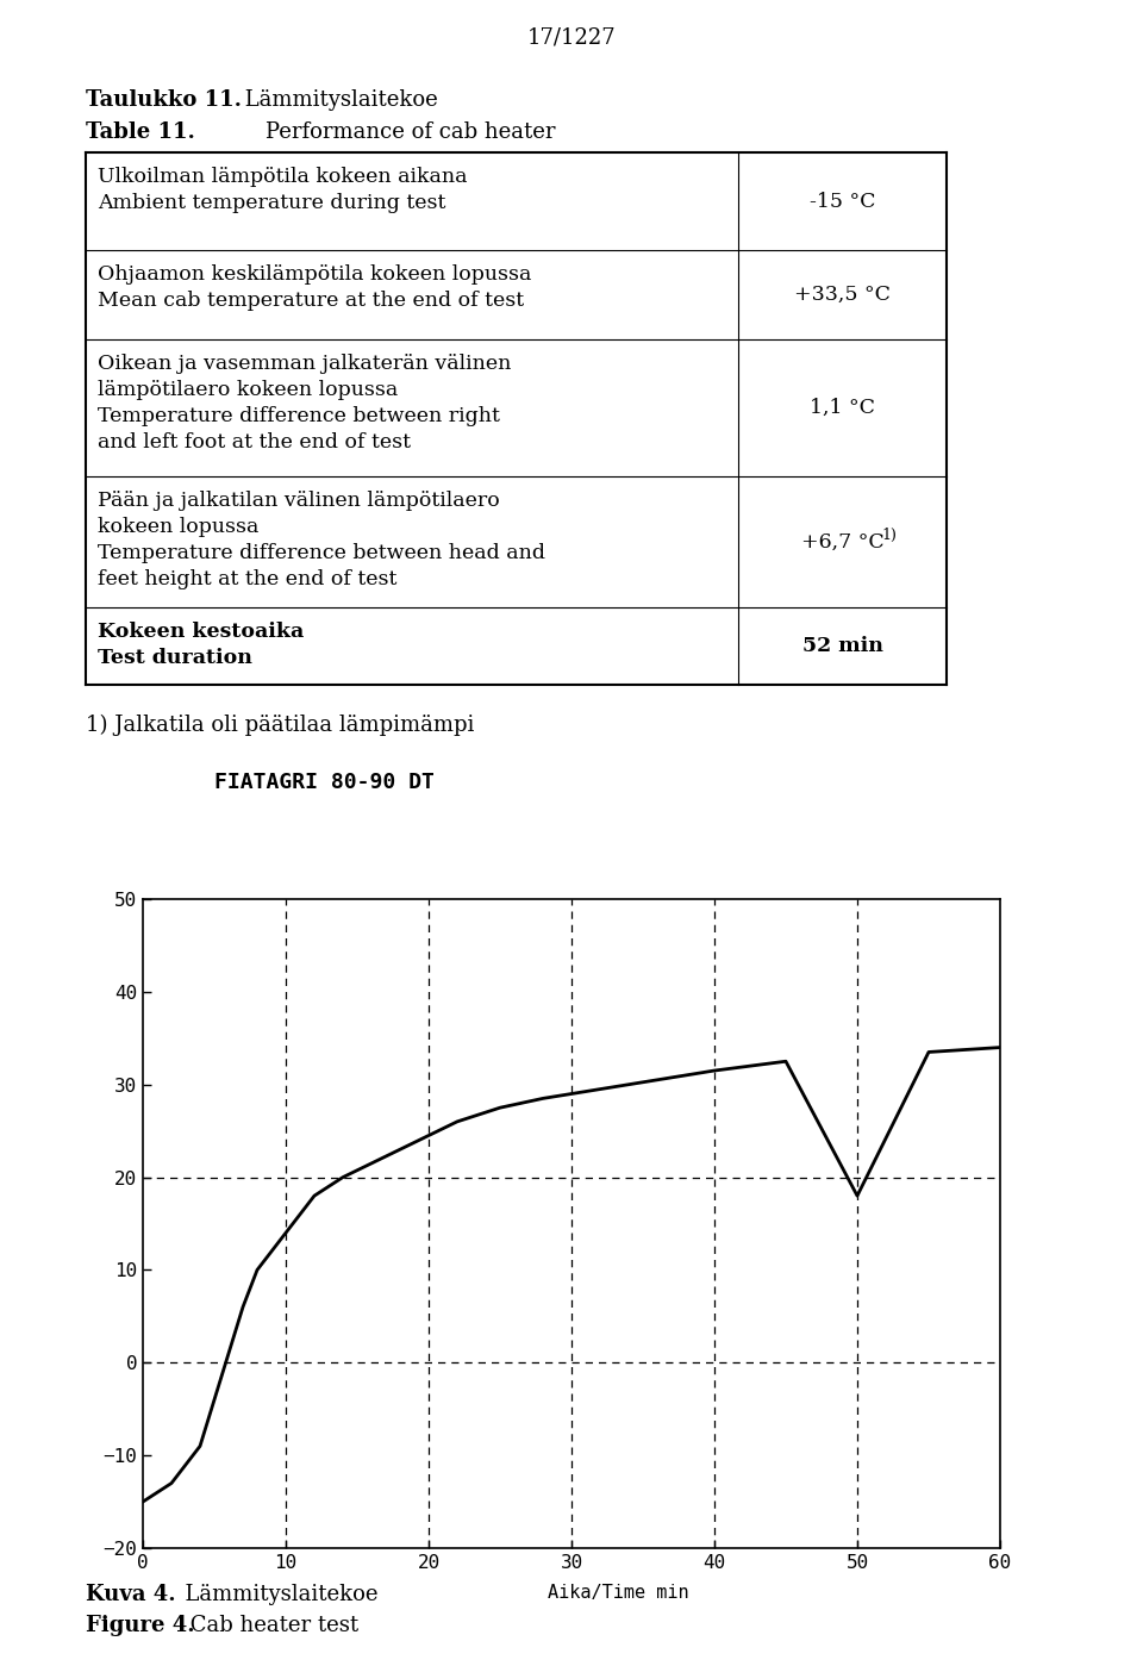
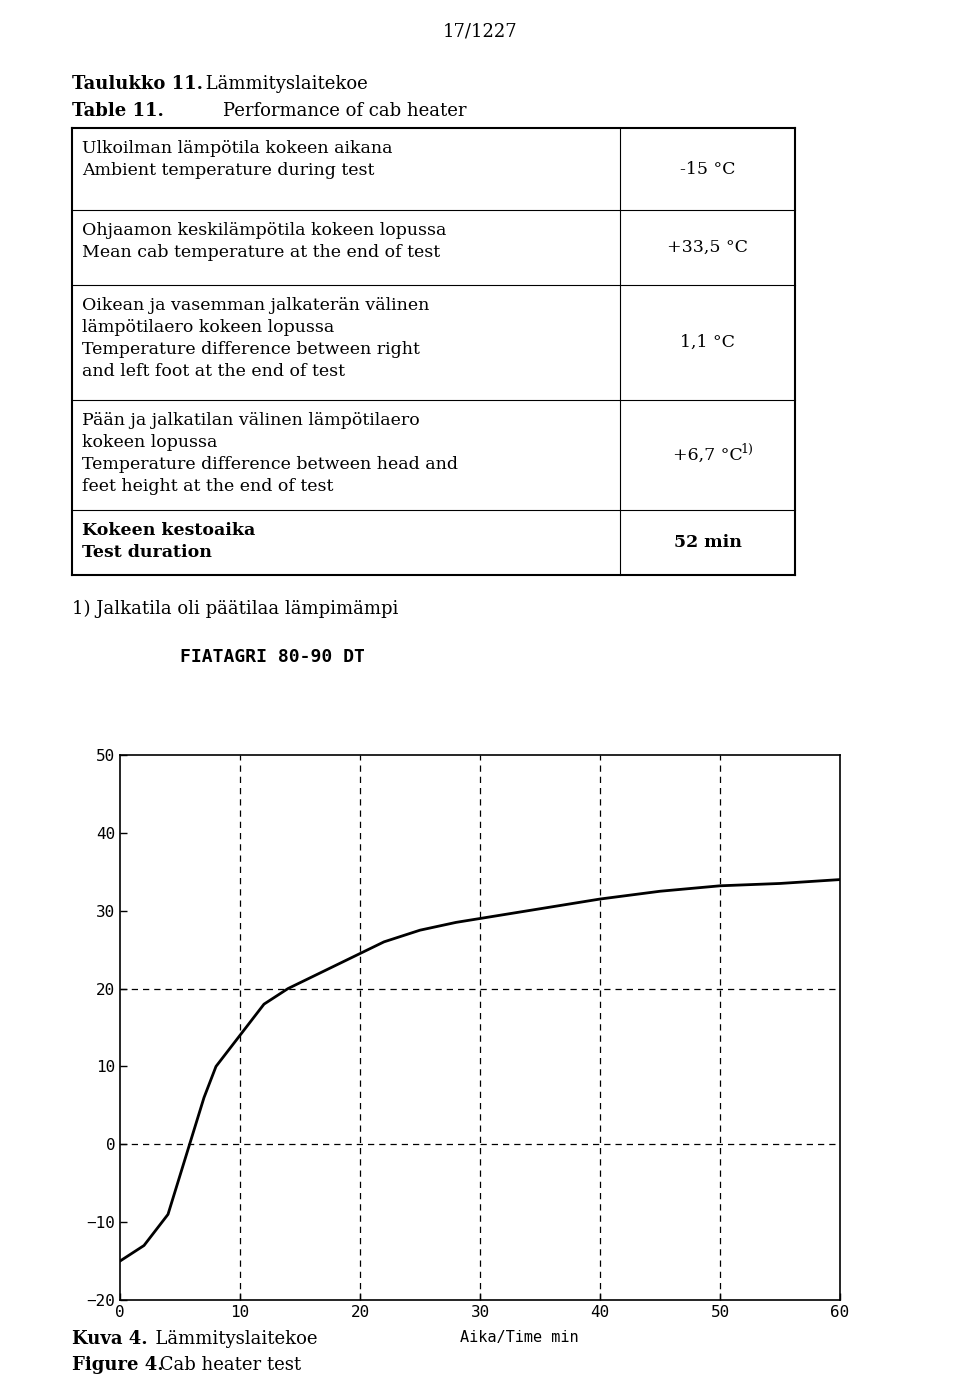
50: 18.0 -> 33.2
